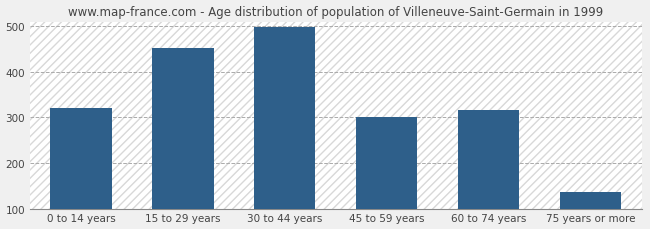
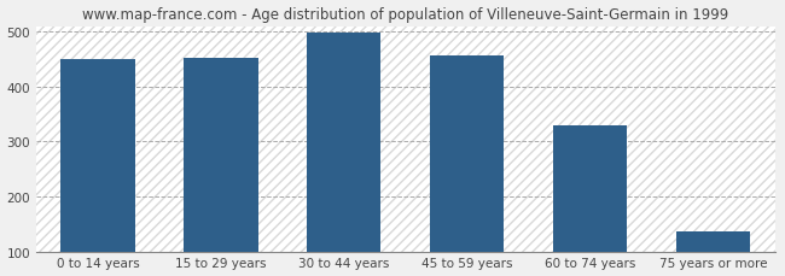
0 to 14 years: 320 -> 450
45 to 59 years: 300 -> 456
60 to 74 years: 315 -> 330
